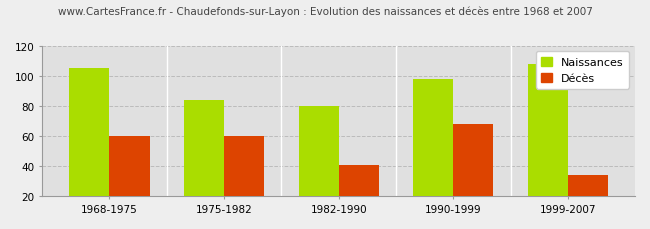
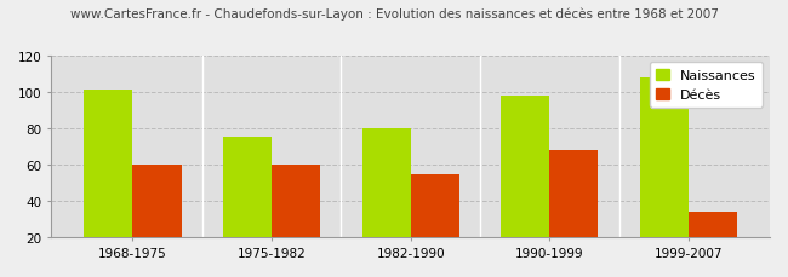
Naissances/1968-1975: 105 -> 101
Naissances/1975-1982: 84 -> 75
Décès/1982-1990: 41 -> 55
